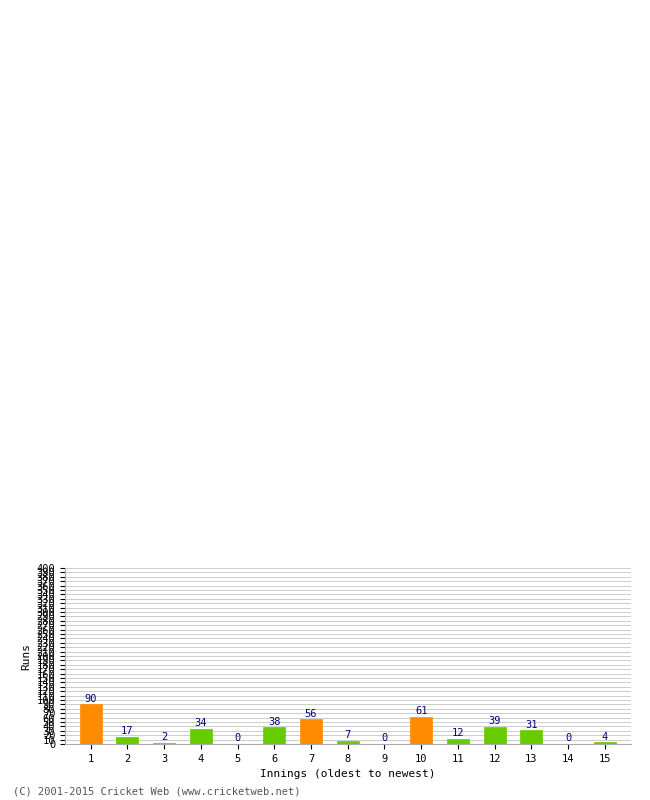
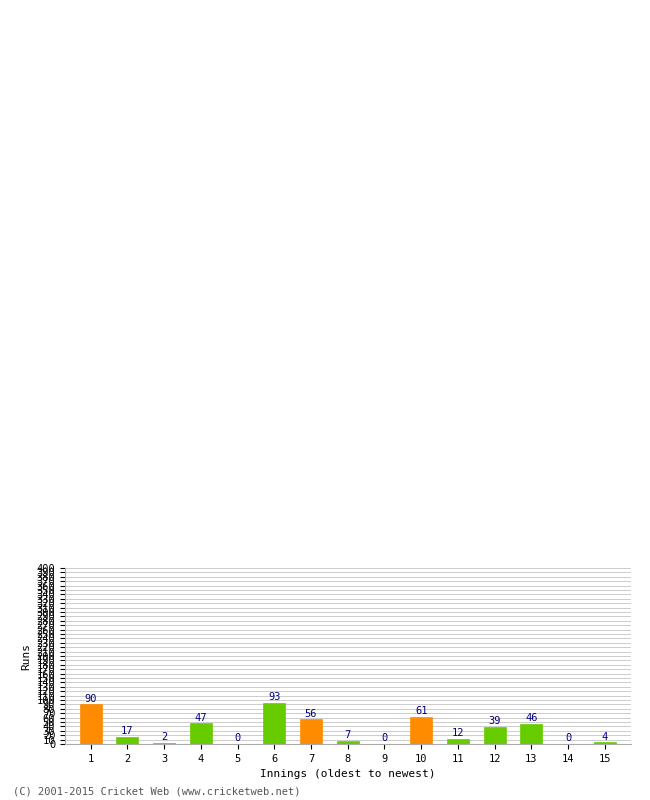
4: 34 -> 47
6: 38 -> 93
13: 31 -> 46
